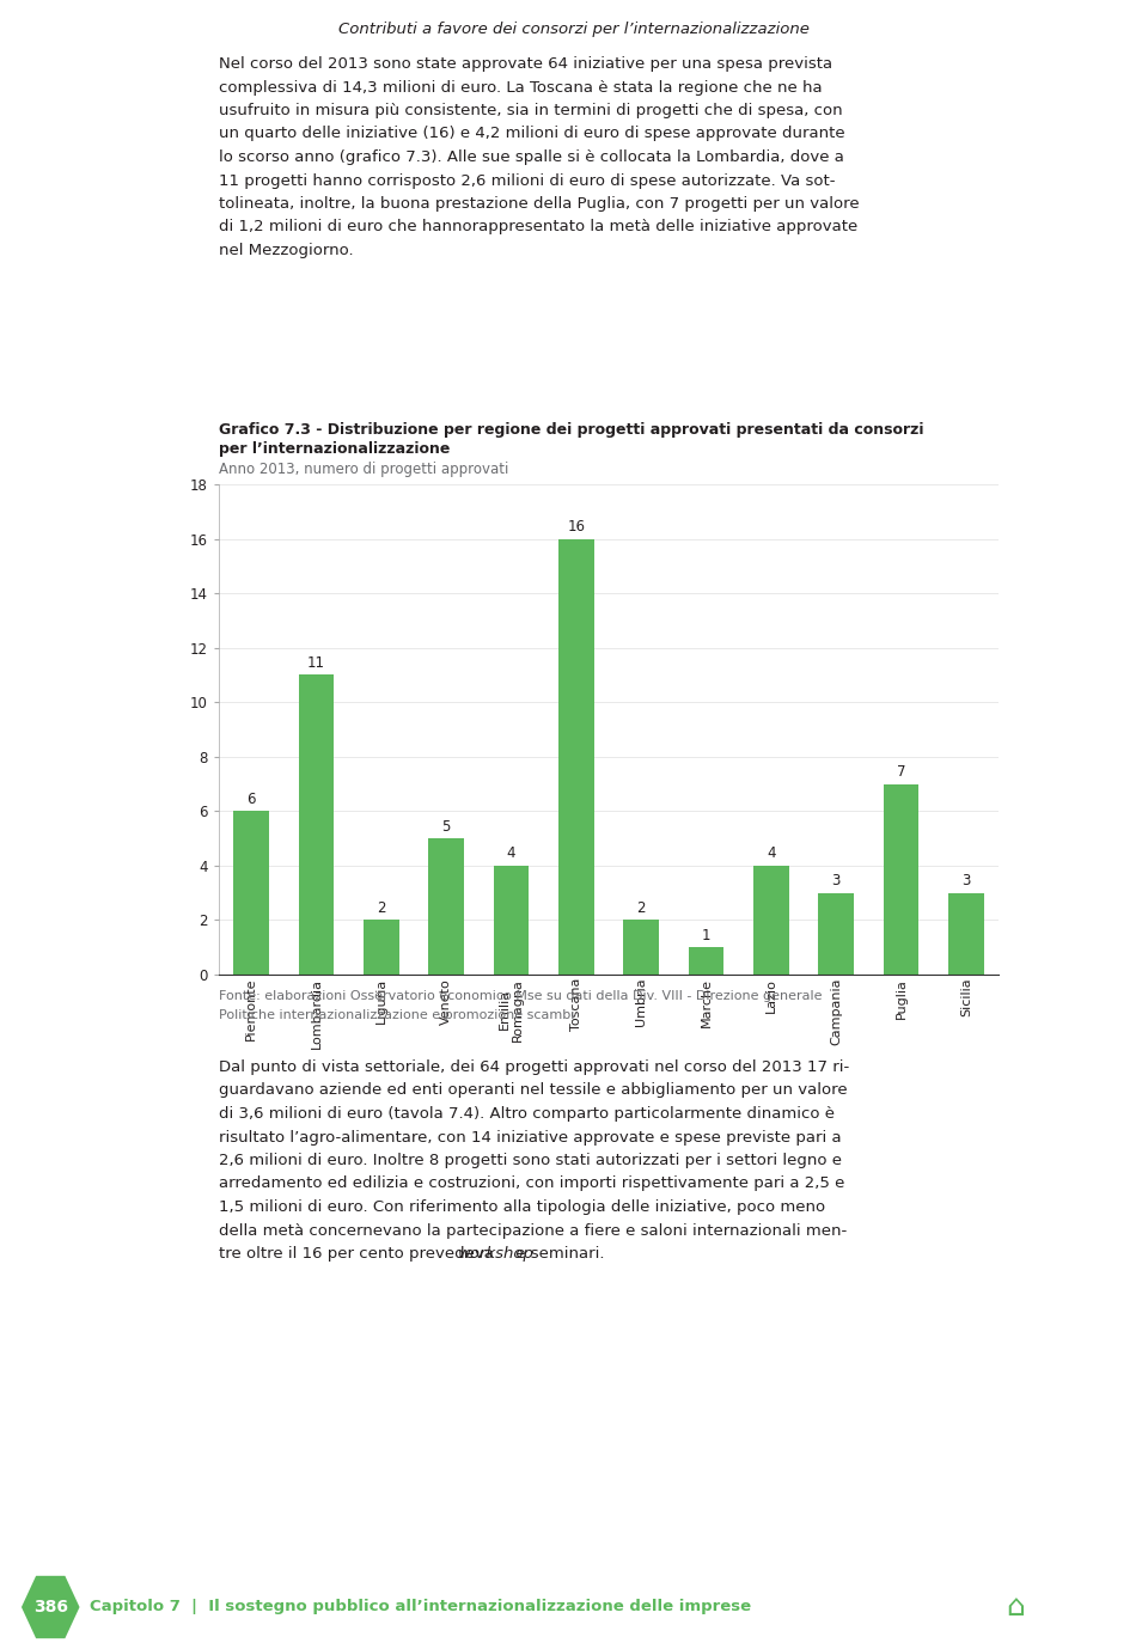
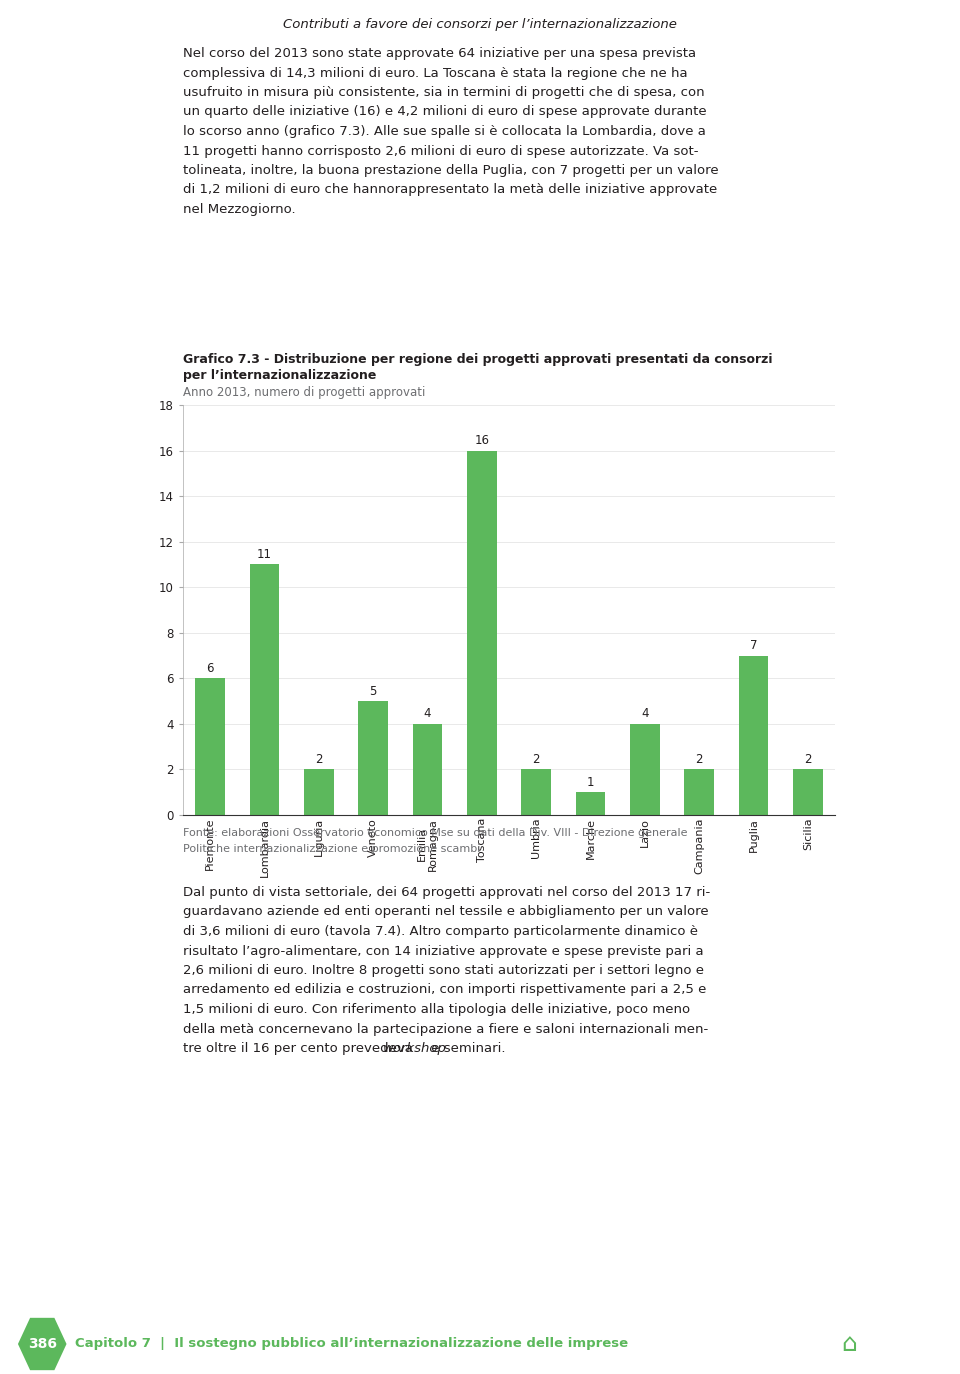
Campania: 3 -> 2
Sicilia: 3 -> 2
